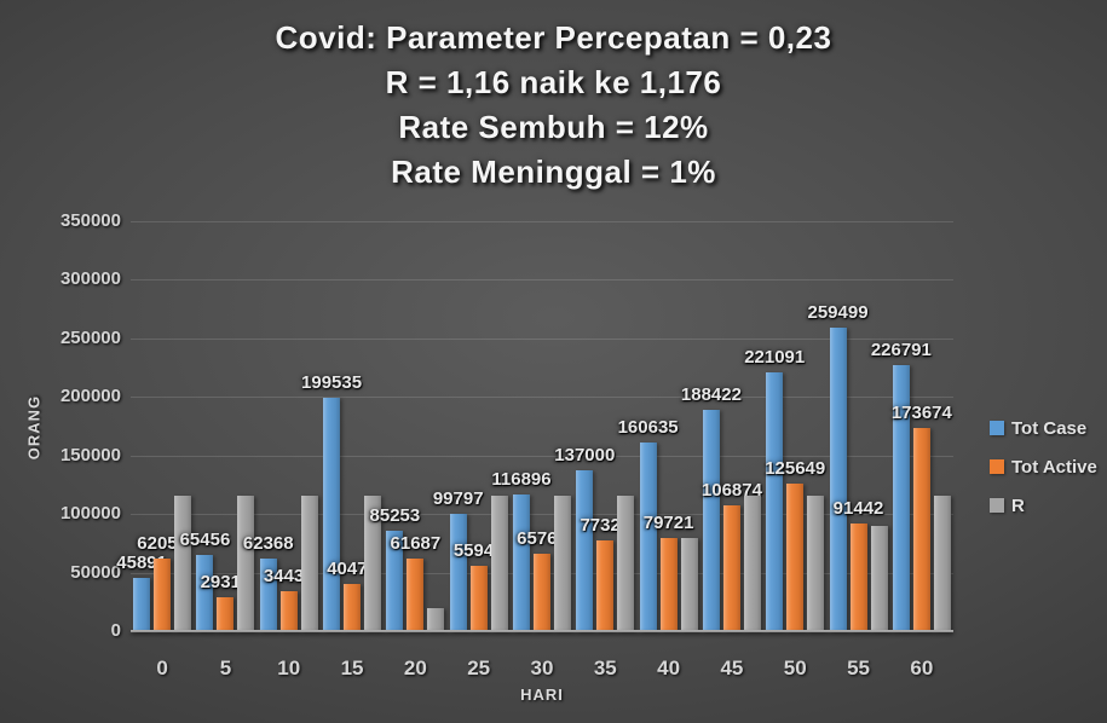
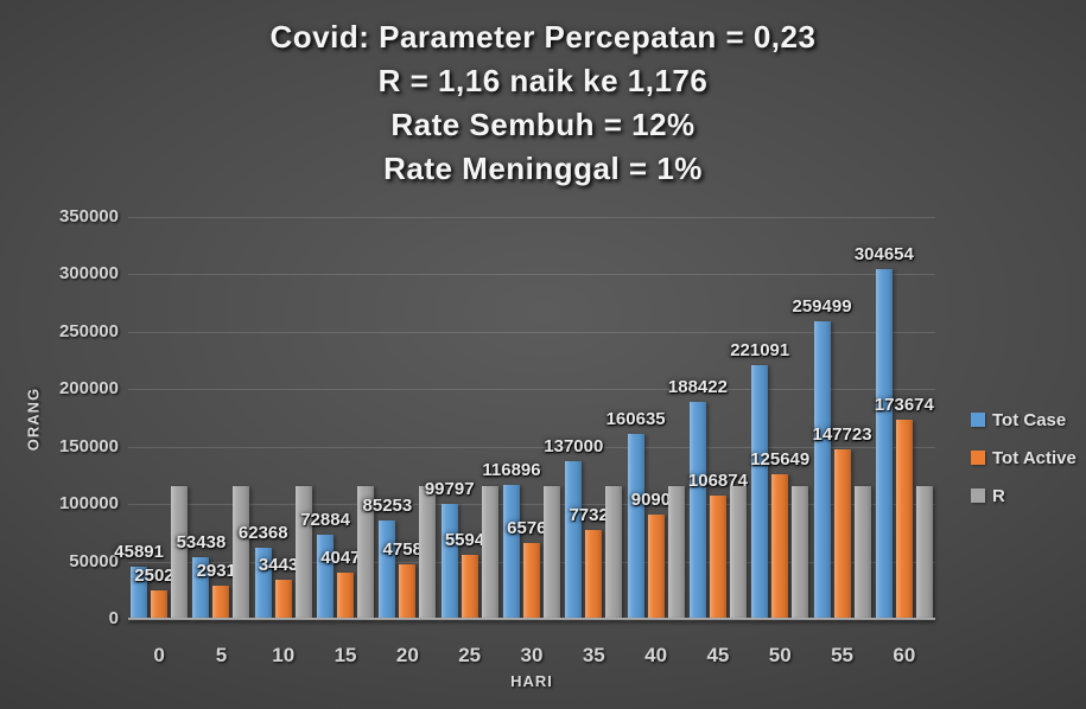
Tot Active/0: 62056 -> 25022
Tot Case/5: 65456 -> 53438
Tot Case/15: 199535 -> 72884
Tot Active/20: 61687 -> 47582
R/20: 20000 -> 120000
Tot Active/40: 79721 -> 90904
R/40: 80000 -> 120000
Tot Active/55: 91442 -> 147723
R/55: 90000 -> 120000
Tot Case/60: 226791 -> 304654
